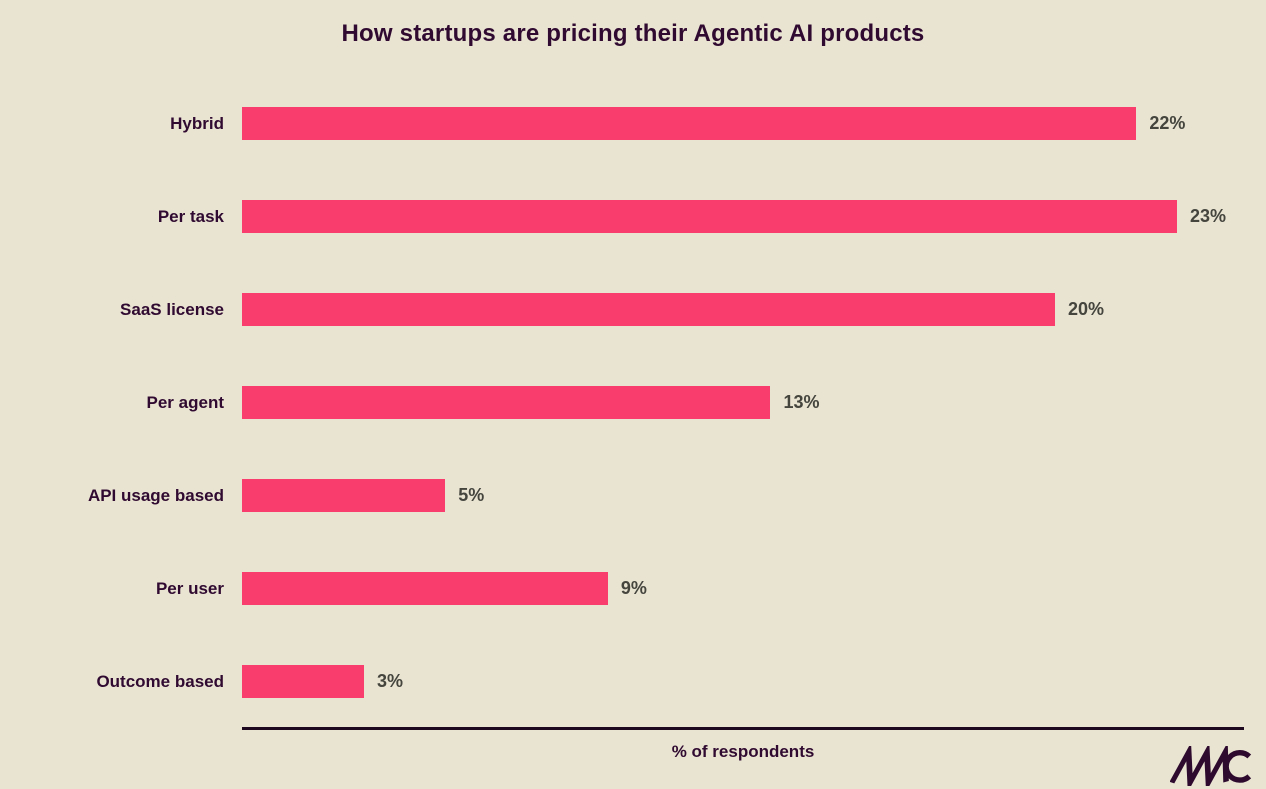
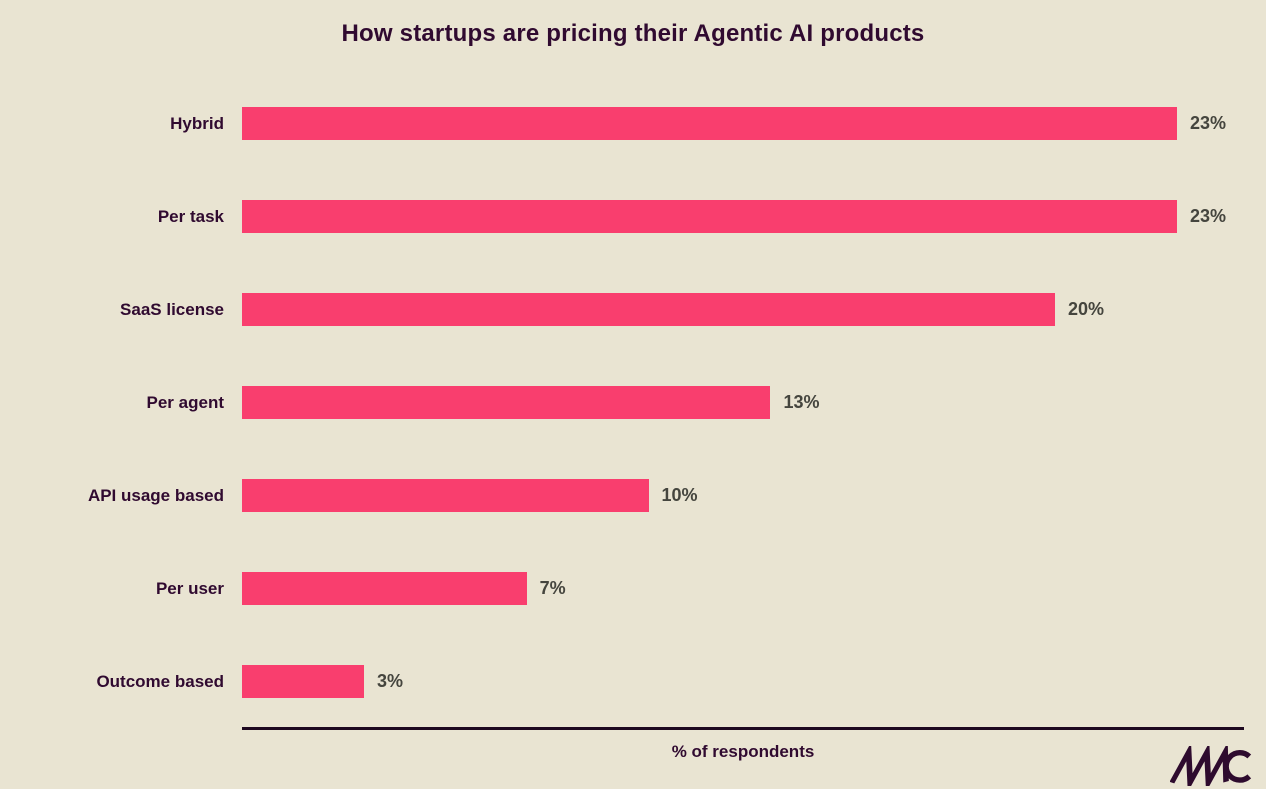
Hybrid: 22% -> 23%
API usage based: 5% -> 10%
Per user: 9% -> 7%
